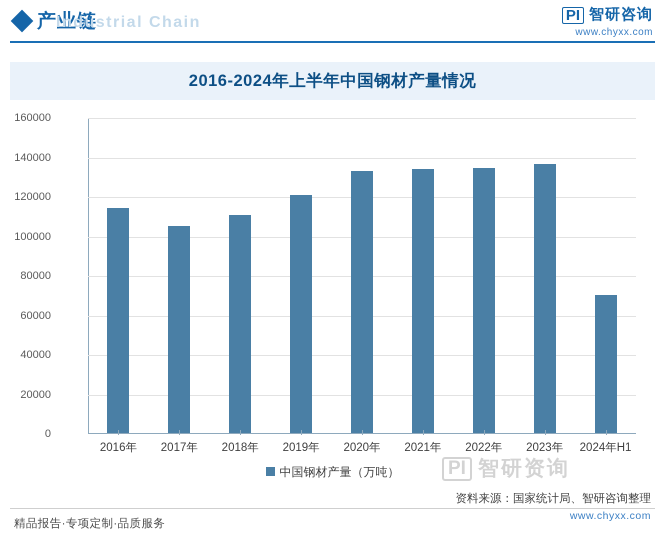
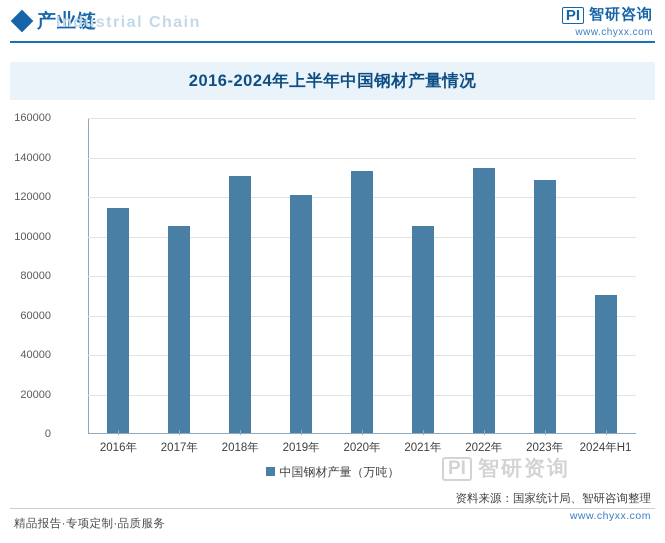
2018年: 111000 -> 130000
2021年: 134000 -> 105000
2023年: 136000 -> 128000
